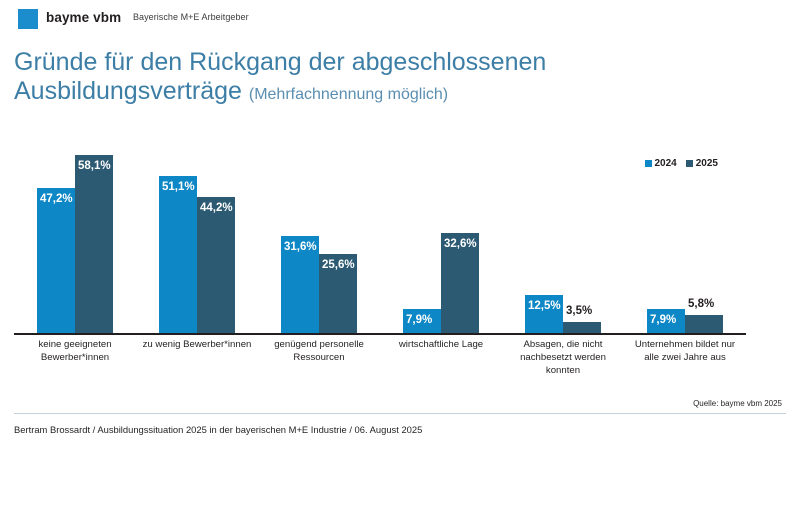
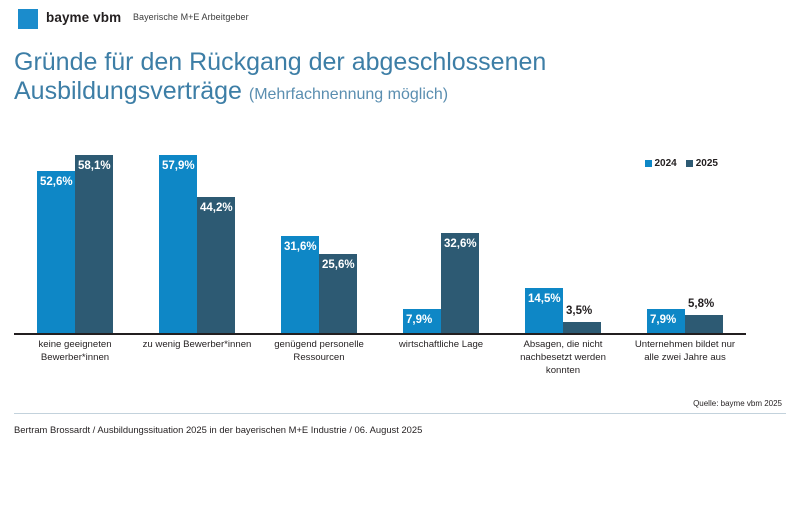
2024/keine geeigneten Bewerber*innen: 47,2% -> 52,6%
2024/zu wenig Bewerber*innen: 51,1% -> 57,9%
2024/Absagen, die nicht nachbesetzt werden konnten: 12,5% -> 14,5%
